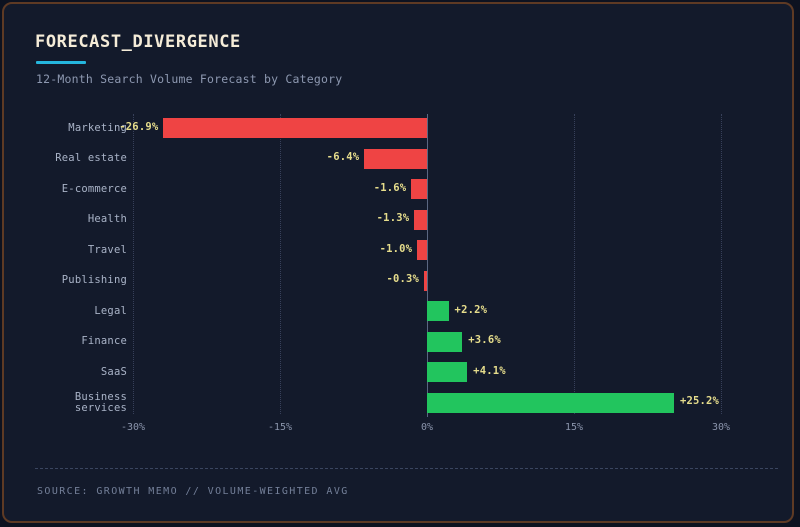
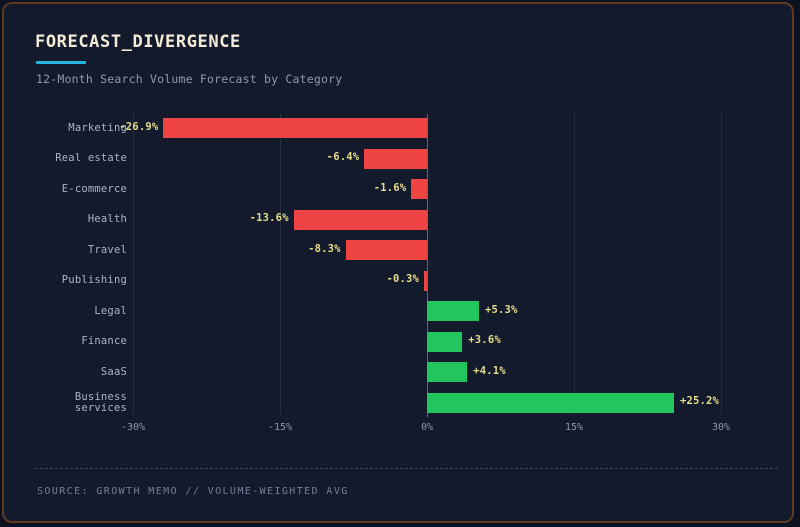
Health: -1.3% -> -13.6%
Travel: -1.0% -> -8.3%
Legal: +2.2% -> +5.3%
